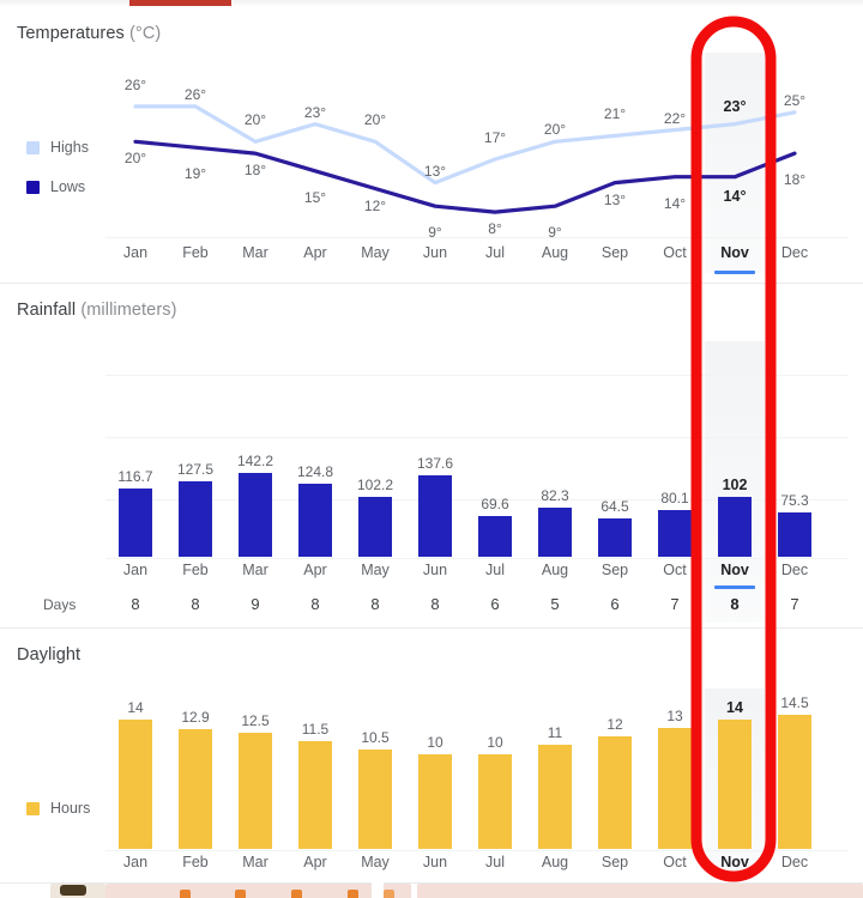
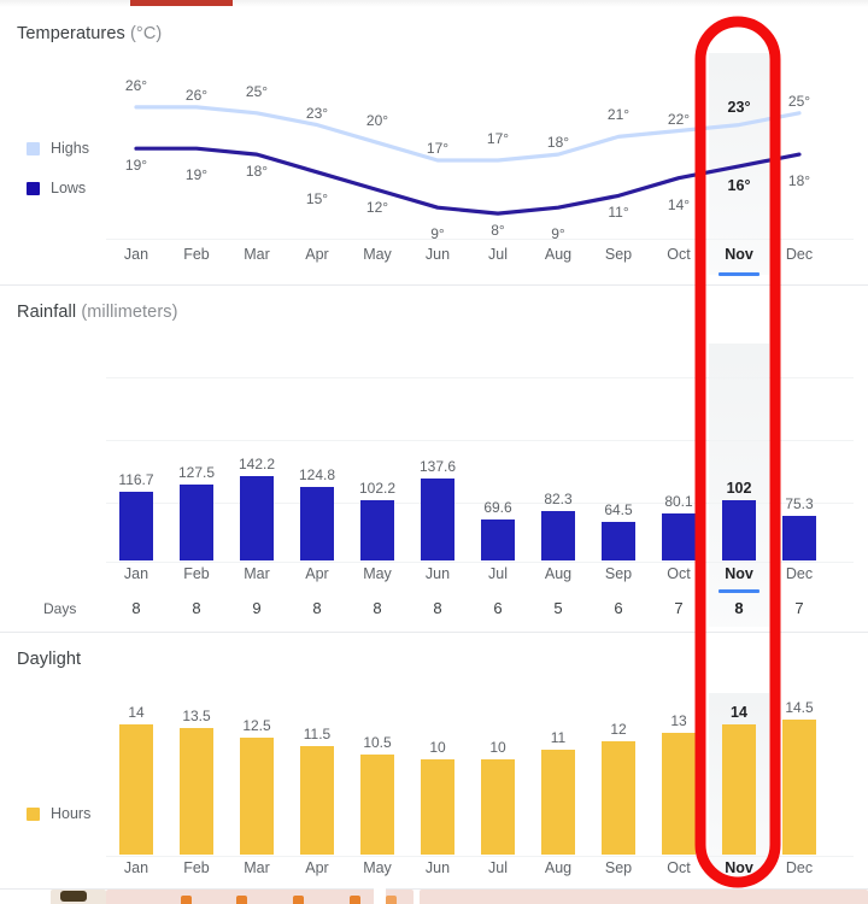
Temperatures (°C)/Lows/Jan: 20° -> 19°
Temperatures (°C)/Highs/Mar: 20° -> 25°
Temperatures (°C)/Highs/Jun: 13° -> 17°
Temperatures (°C)/Highs/Aug: 20° -> 18°
Temperatures (°C)/Lows/Sep: 13° -> 11°
Temperatures (°C)/Lows/Nov: 14° -> 16°
Daylight/Feb: 12.9 -> 13.5
